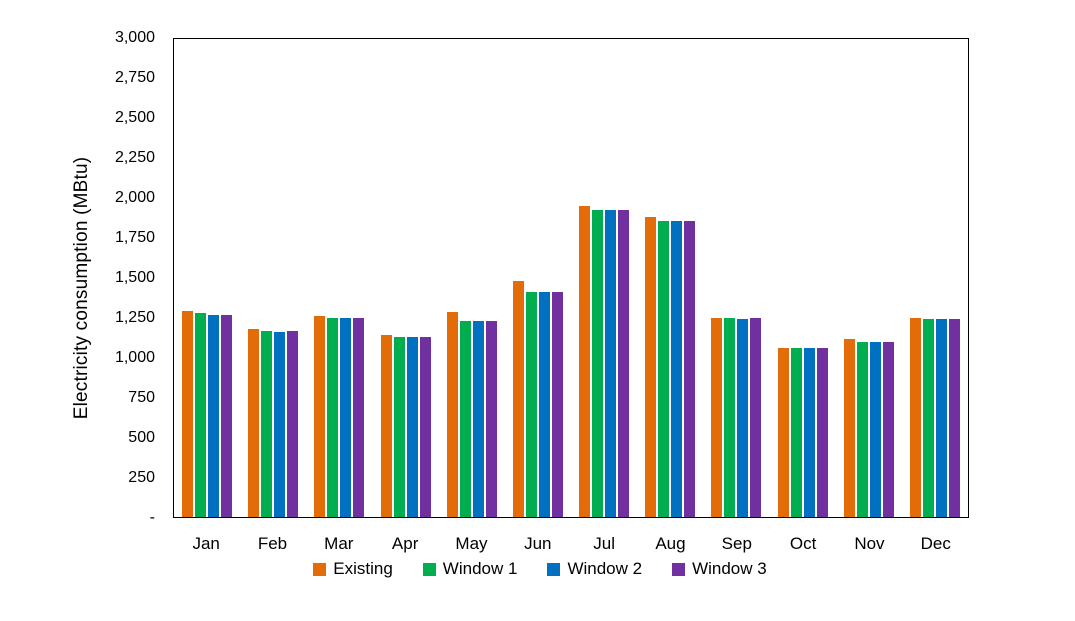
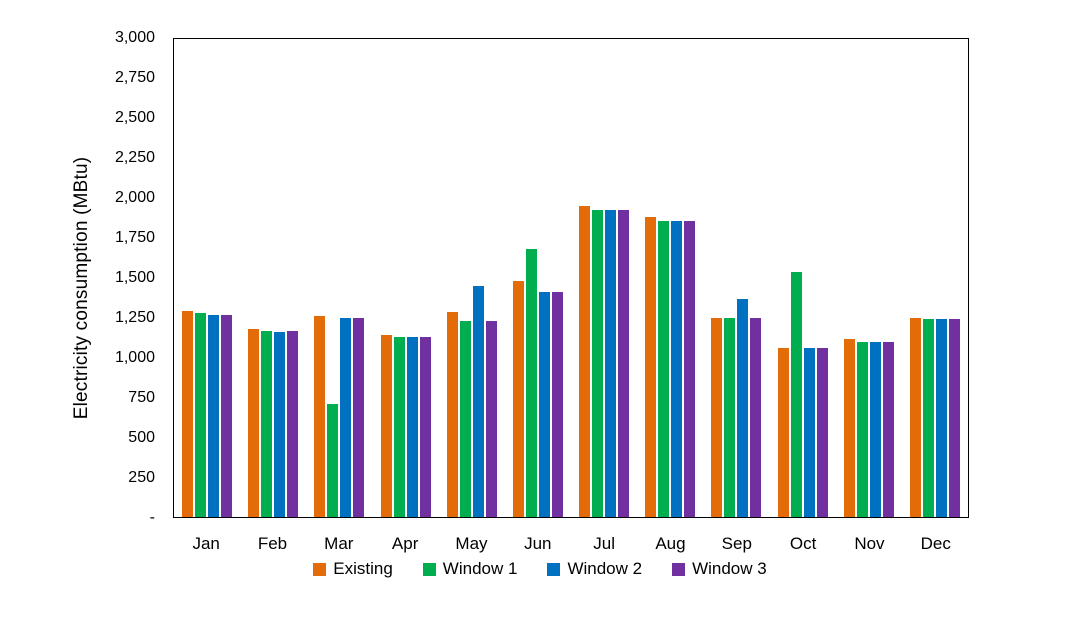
Window 1/Mar: 1250 -> 710
Window 2/May: 1230 -> 1450
Window 1/Jun: 1420 -> 1680
Window 2/Sep: 1240 -> 1370
Window 1/Oct: 1060 -> 1540
